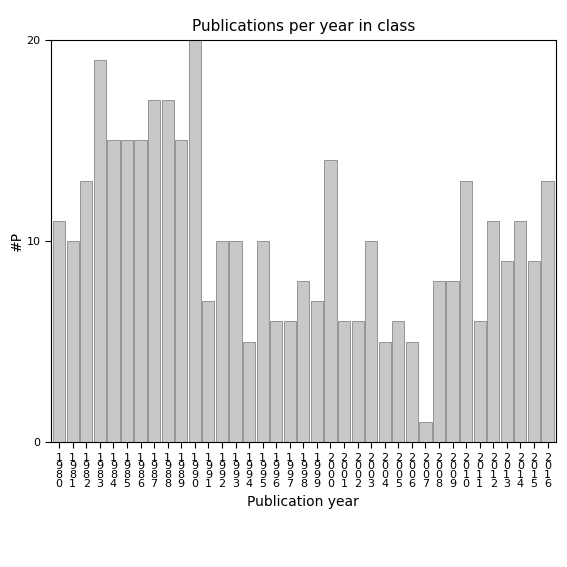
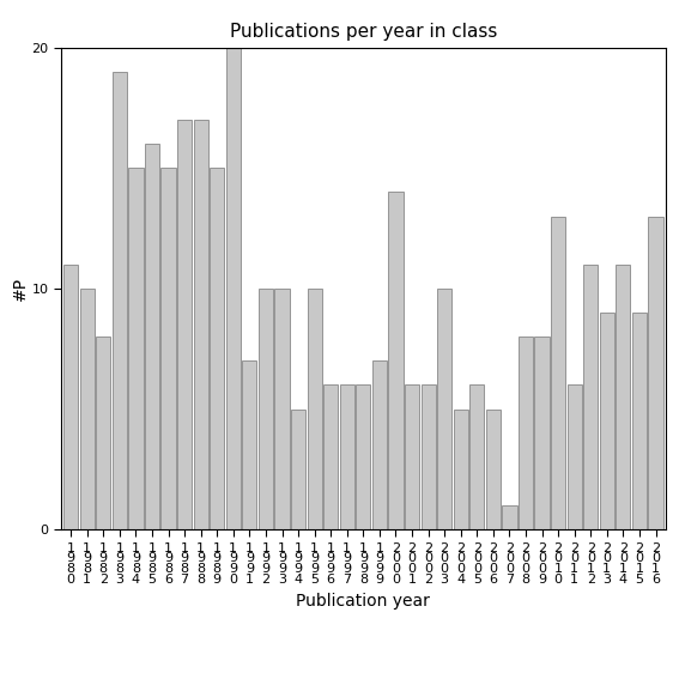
1 9 8 2: 13 -> 8
1 9 8 5: 15 -> 16
1 9 9 8: 8 -> 6
